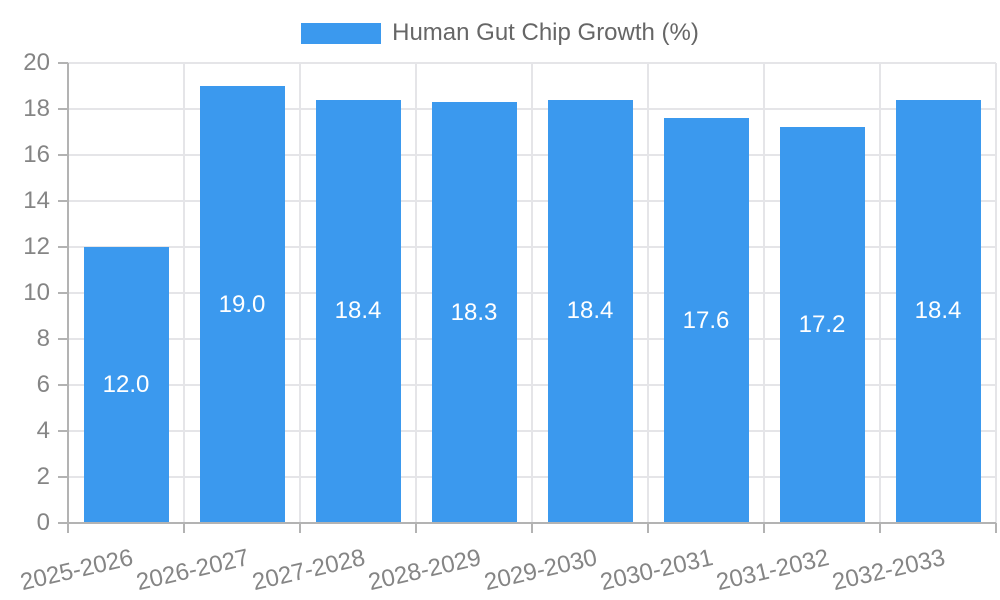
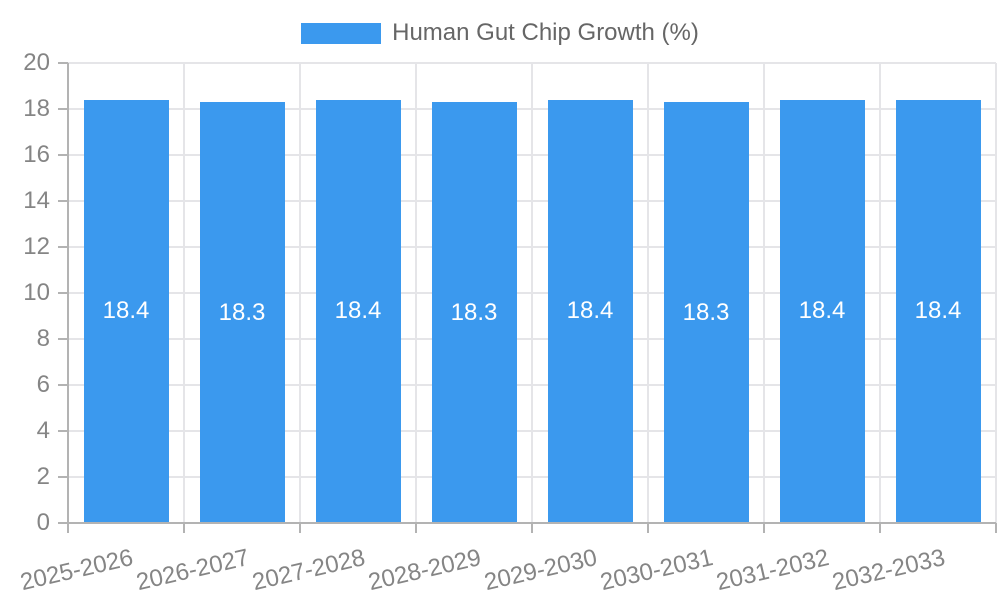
2025-2026: 12.0 -> 18.4
2026-2027: 19.0 -> 18.3
2030-2031: 17.6 -> 18.3
2031-2032: 17.2 -> 18.4
